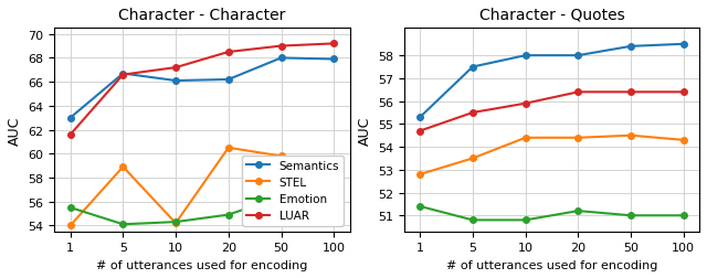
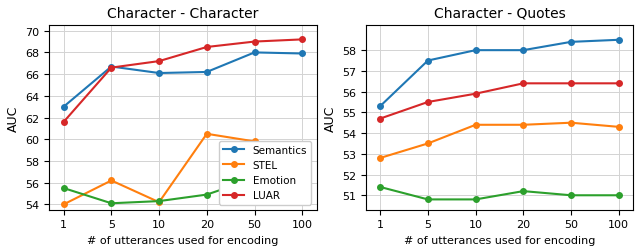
Character - Character/STEL/5: 58.9 -> 56.2
